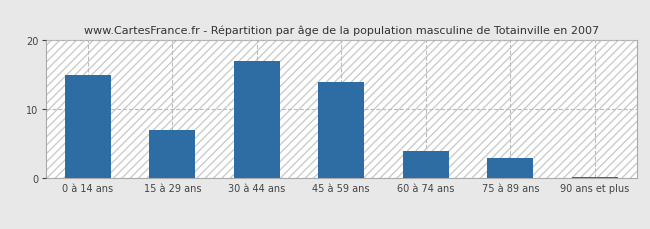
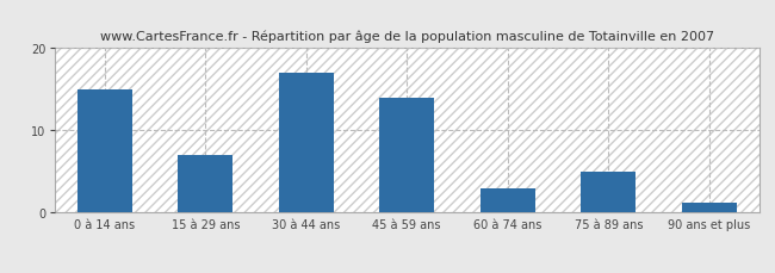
60 à 74 ans: 4.0 -> 3.0
75 à 89 ans: 3.0 -> 5.0
90 ans et plus: 0.2 -> 1.2
